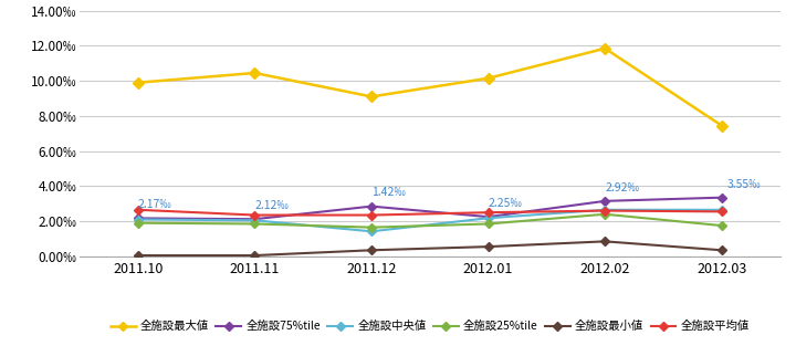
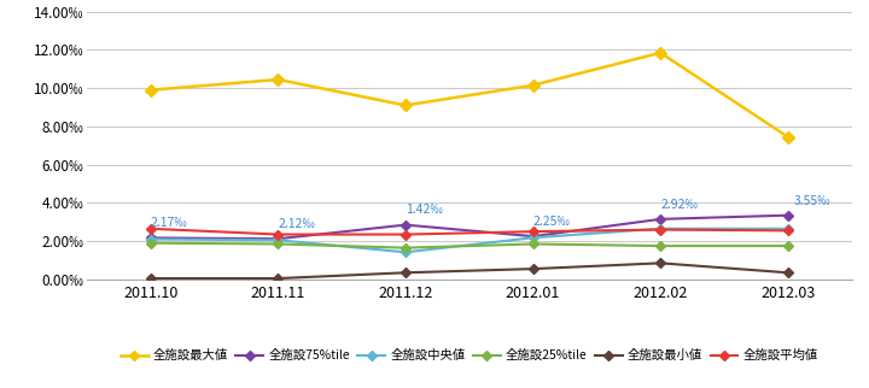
全施設25%tile/2012.02: 2.4‰ -> 1.8‰
